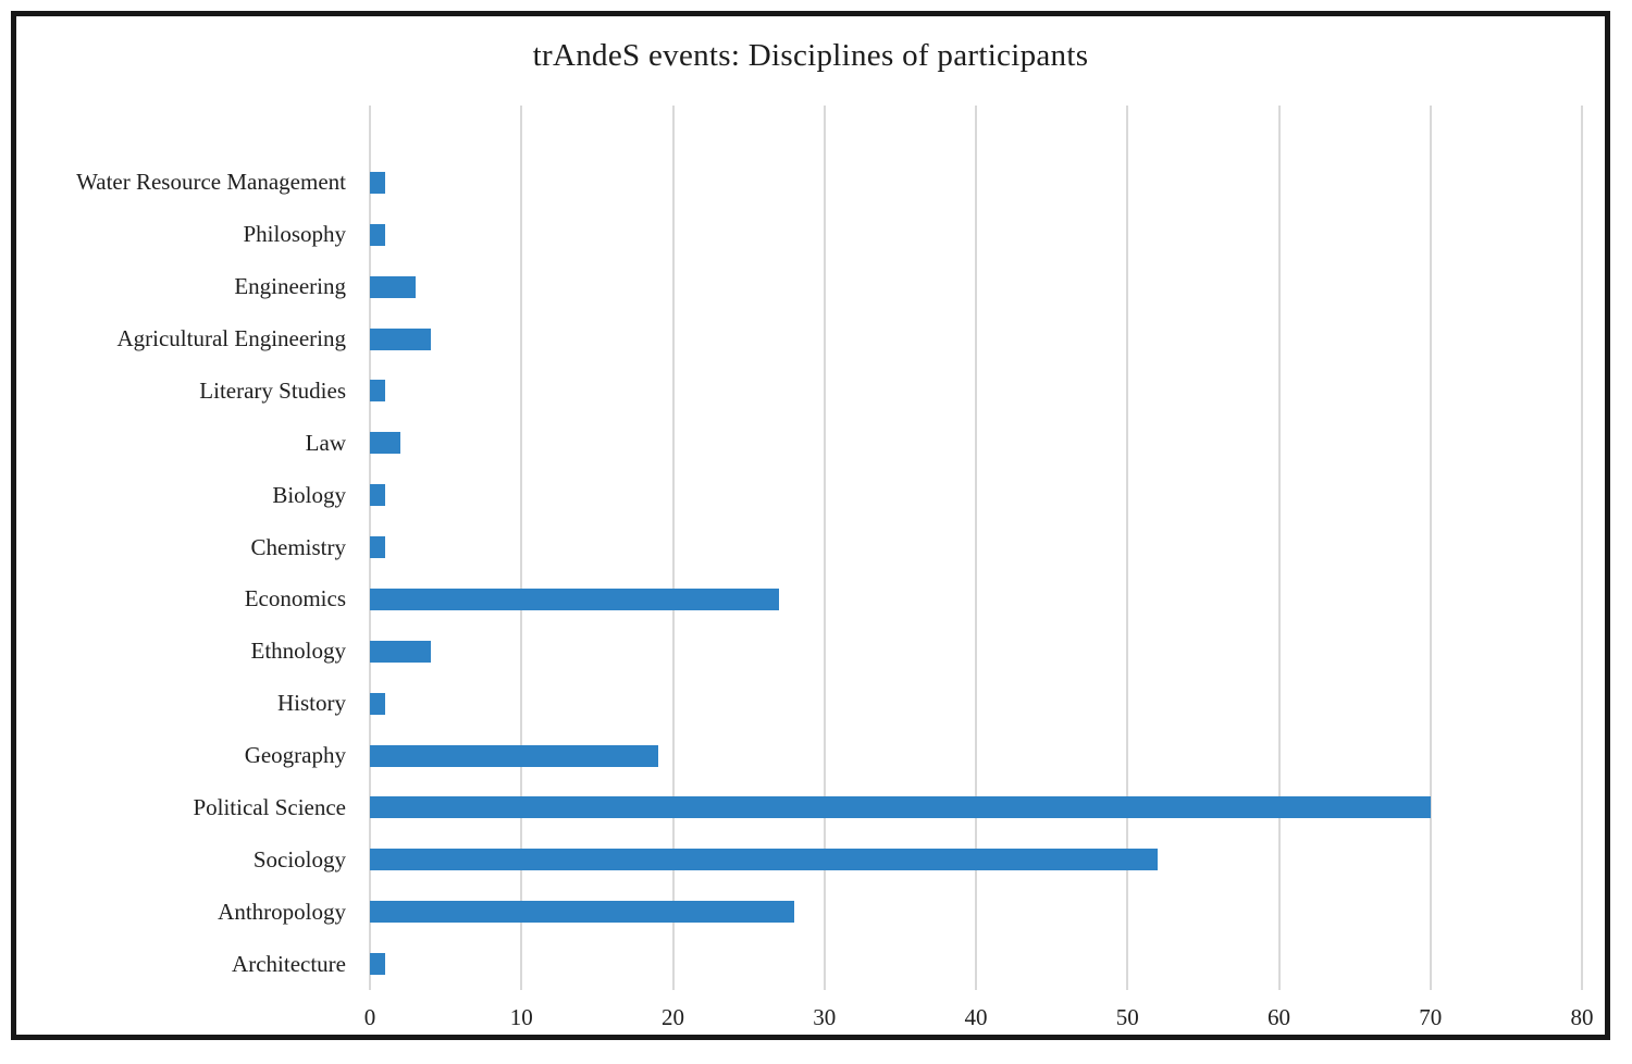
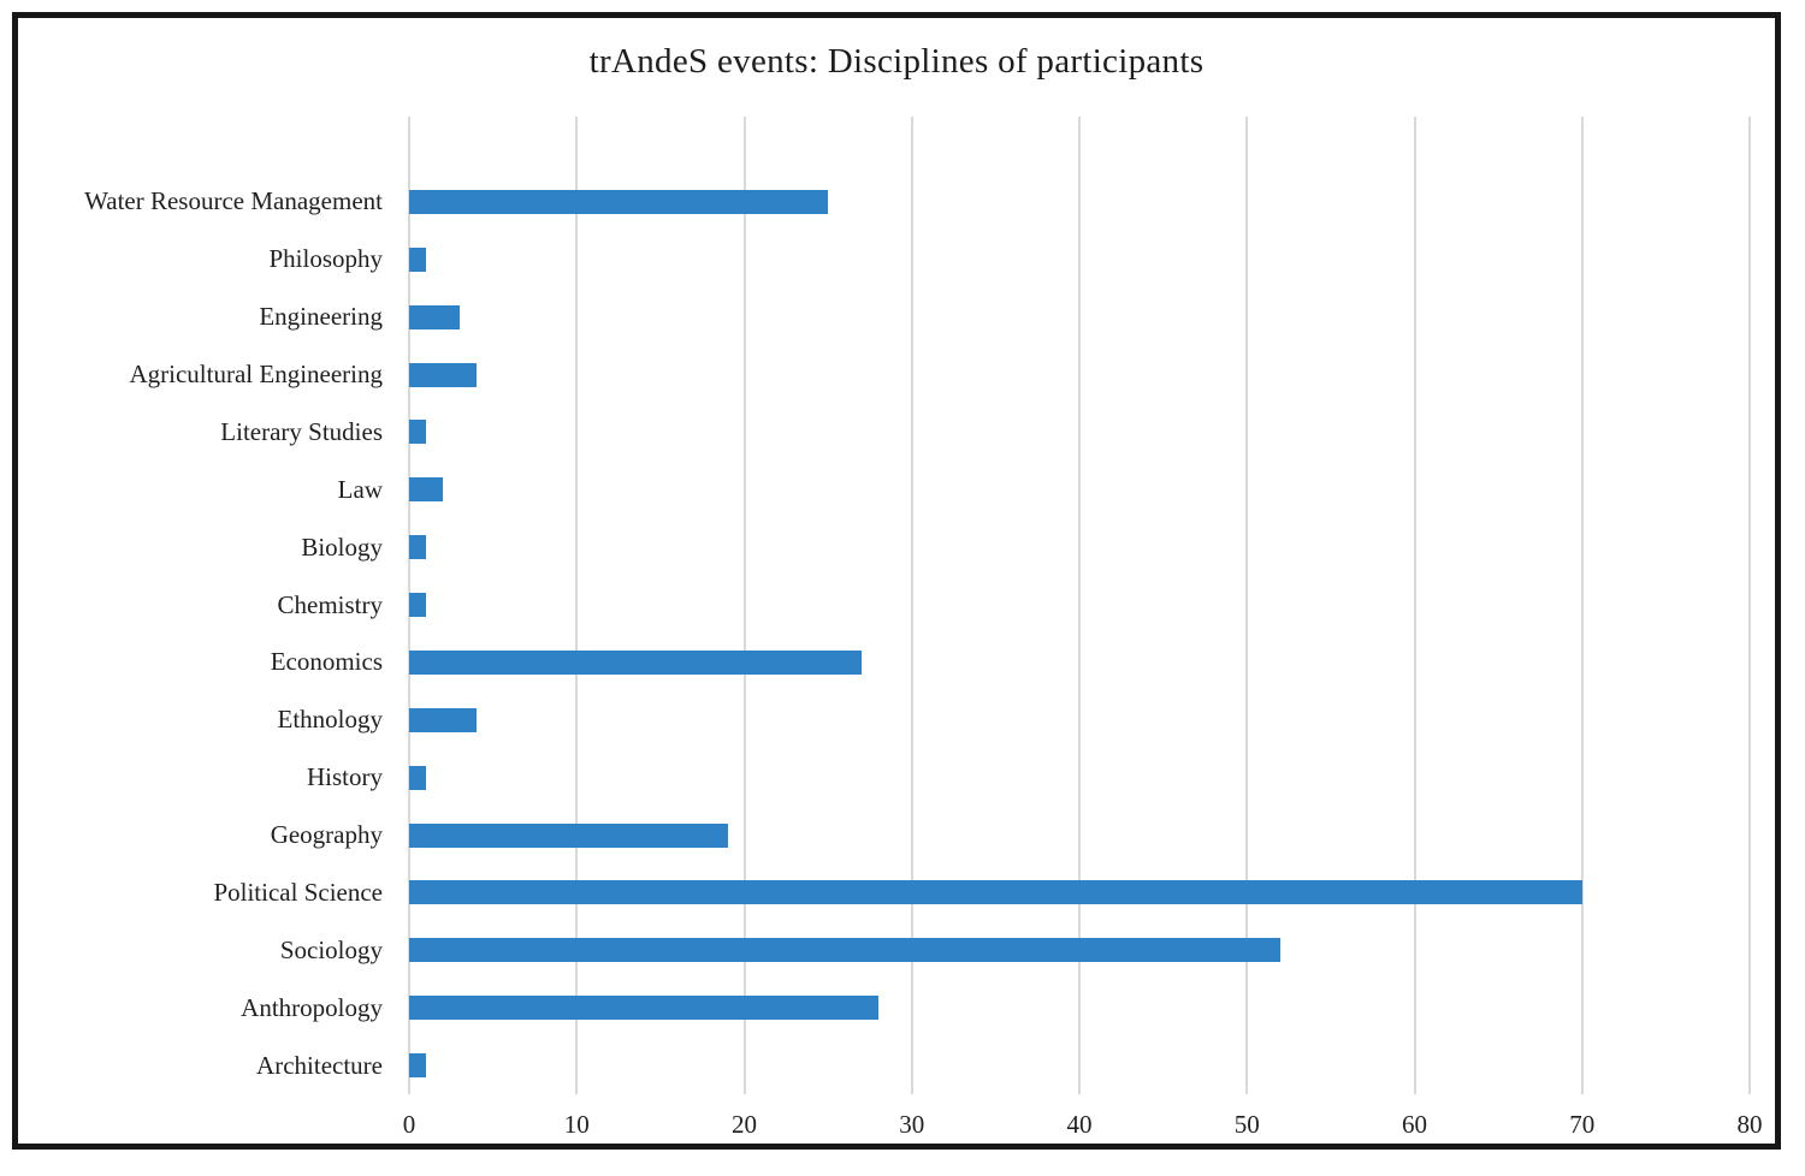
Water Resource Management: 1 -> 25
